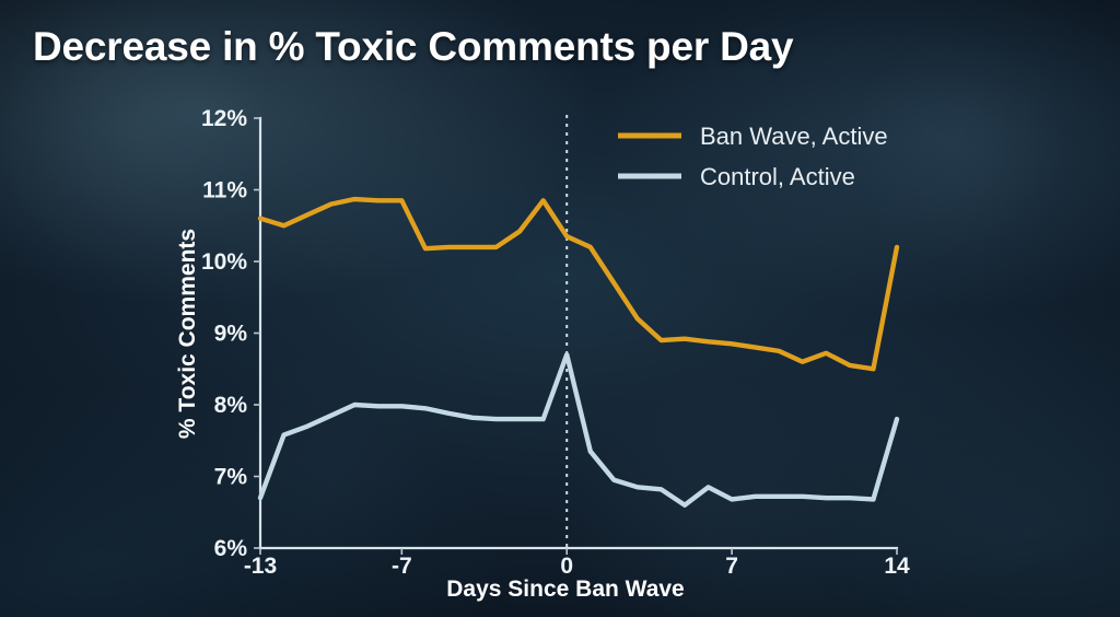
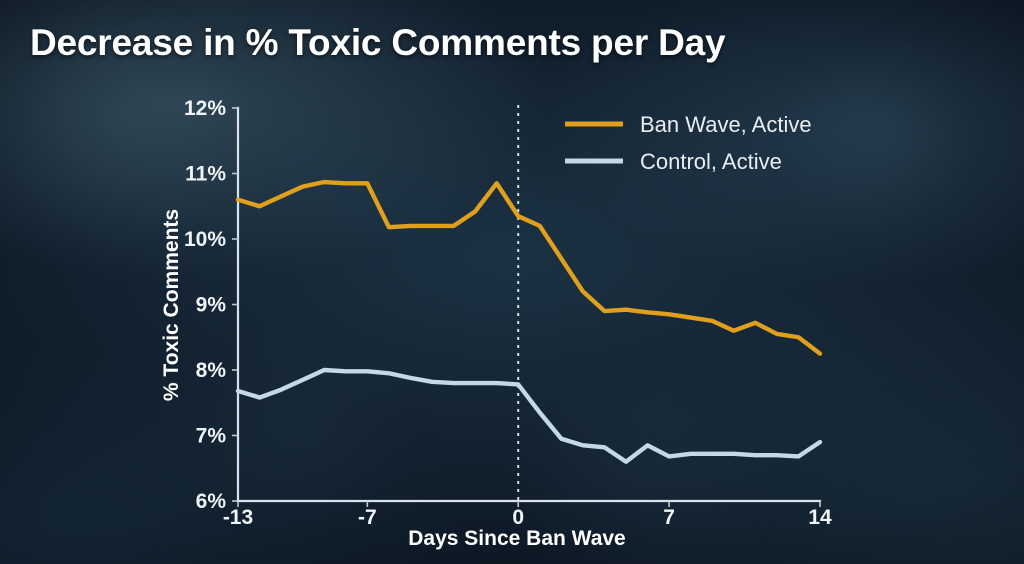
Control, Active/-13: 6.7% -> 7.7%
Control, Active/0: 8.7% -> 7.8%
Ban Wave, Active/14: 10.2% -> 8.2%
Control, Active/14: 7.8% -> 6.9%
